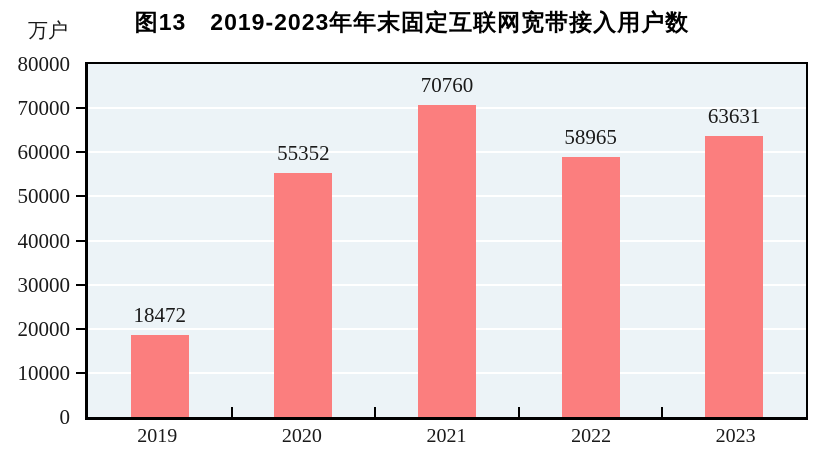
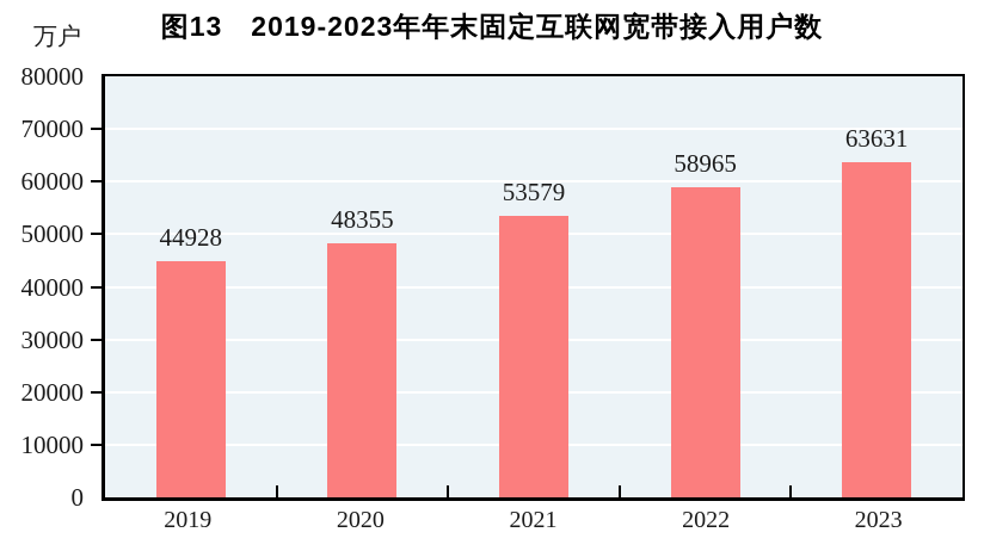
2019: 18472 -> 44928
2020: 55352 -> 48355
2021: 70760 -> 53579
